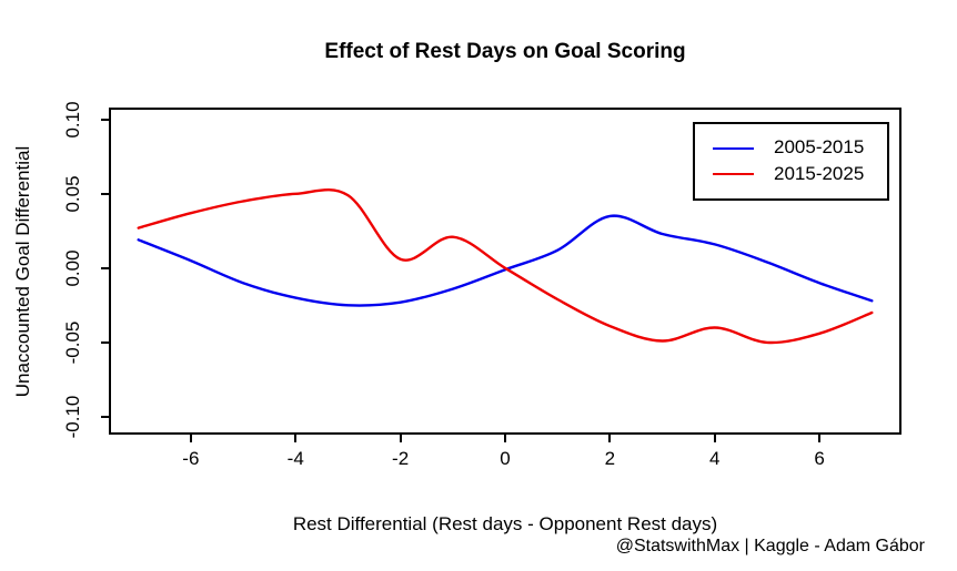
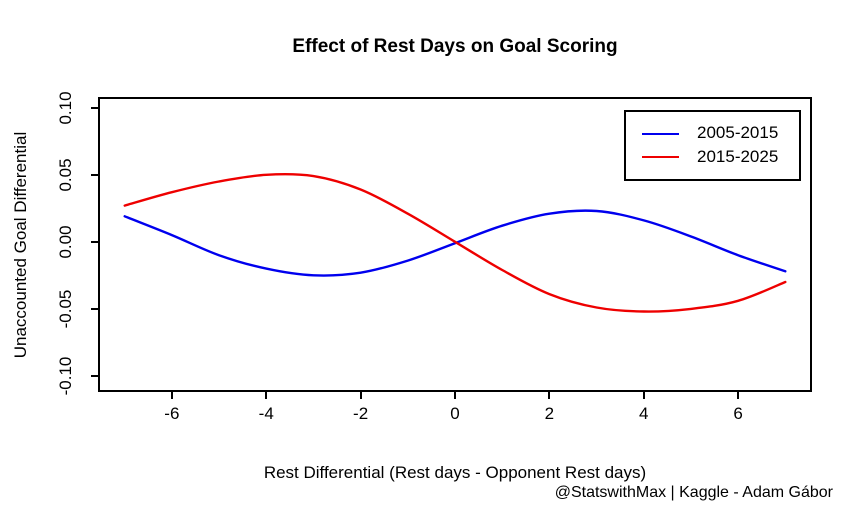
2015-2025/-2: 0.006 -> 0.039
2005-2015/2: 0.035 -> 0.021
2015-2025/4: -0.040 -> -0.052
